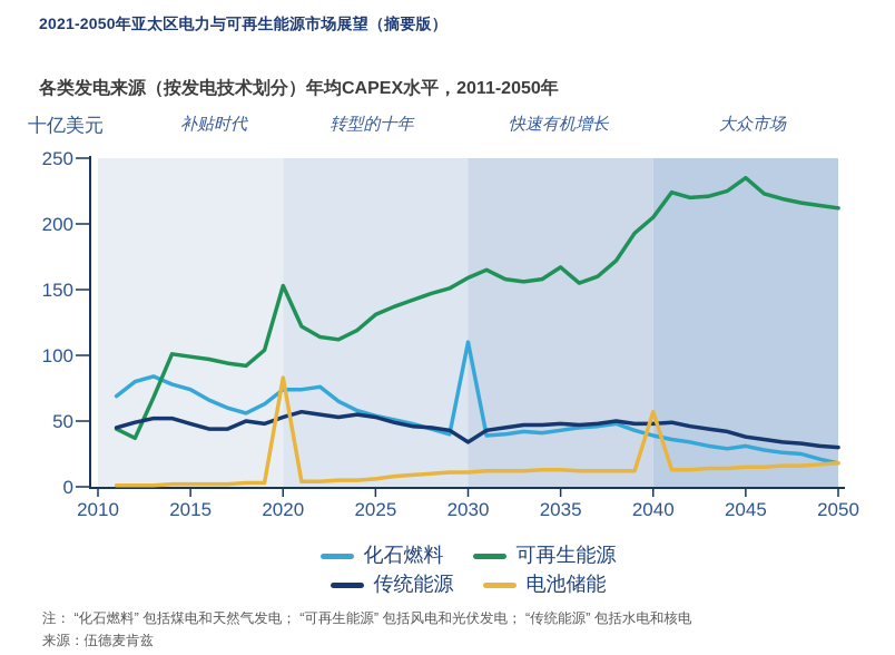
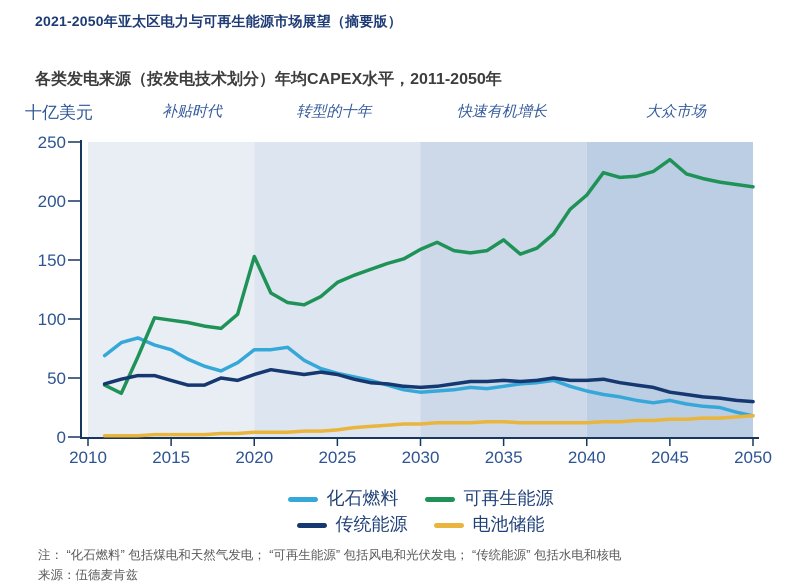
电池储能/2020: 83 -> 4
化石燃料/2030: 110 -> 38
传统能源/2030: 34 -> 42
电池储能/2040: 57 -> 12
